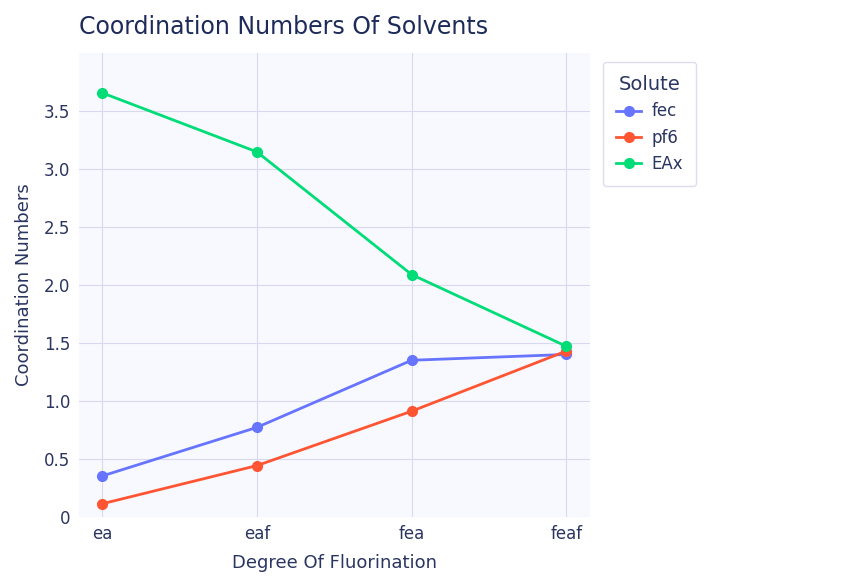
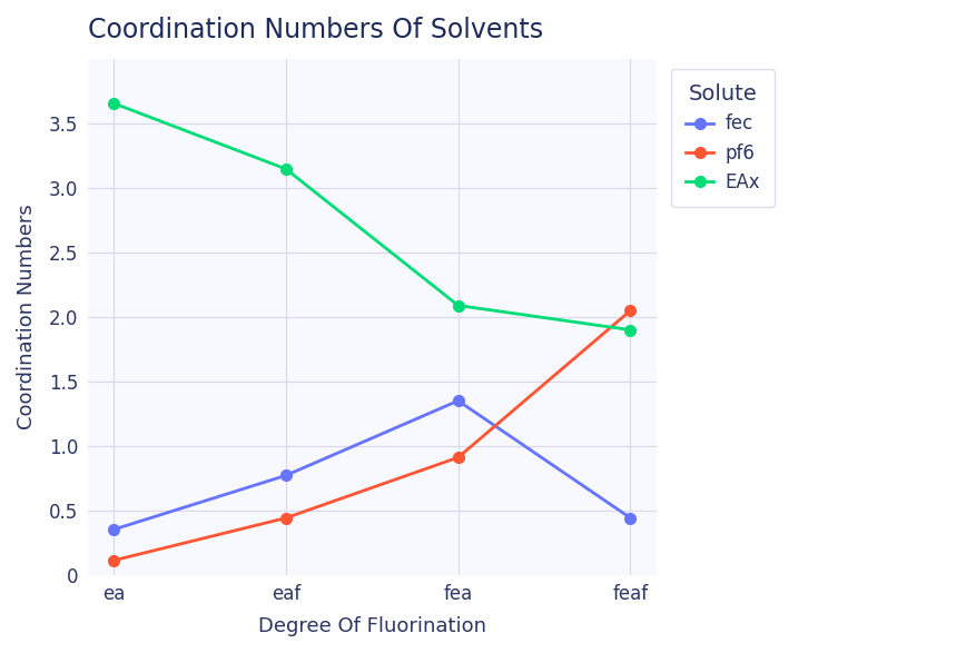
fec/feaf: 1.40 -> 0.44
pf6/feaf: 1.43 -> 2.05
EAx/feaf: 1.47 -> 1.90
